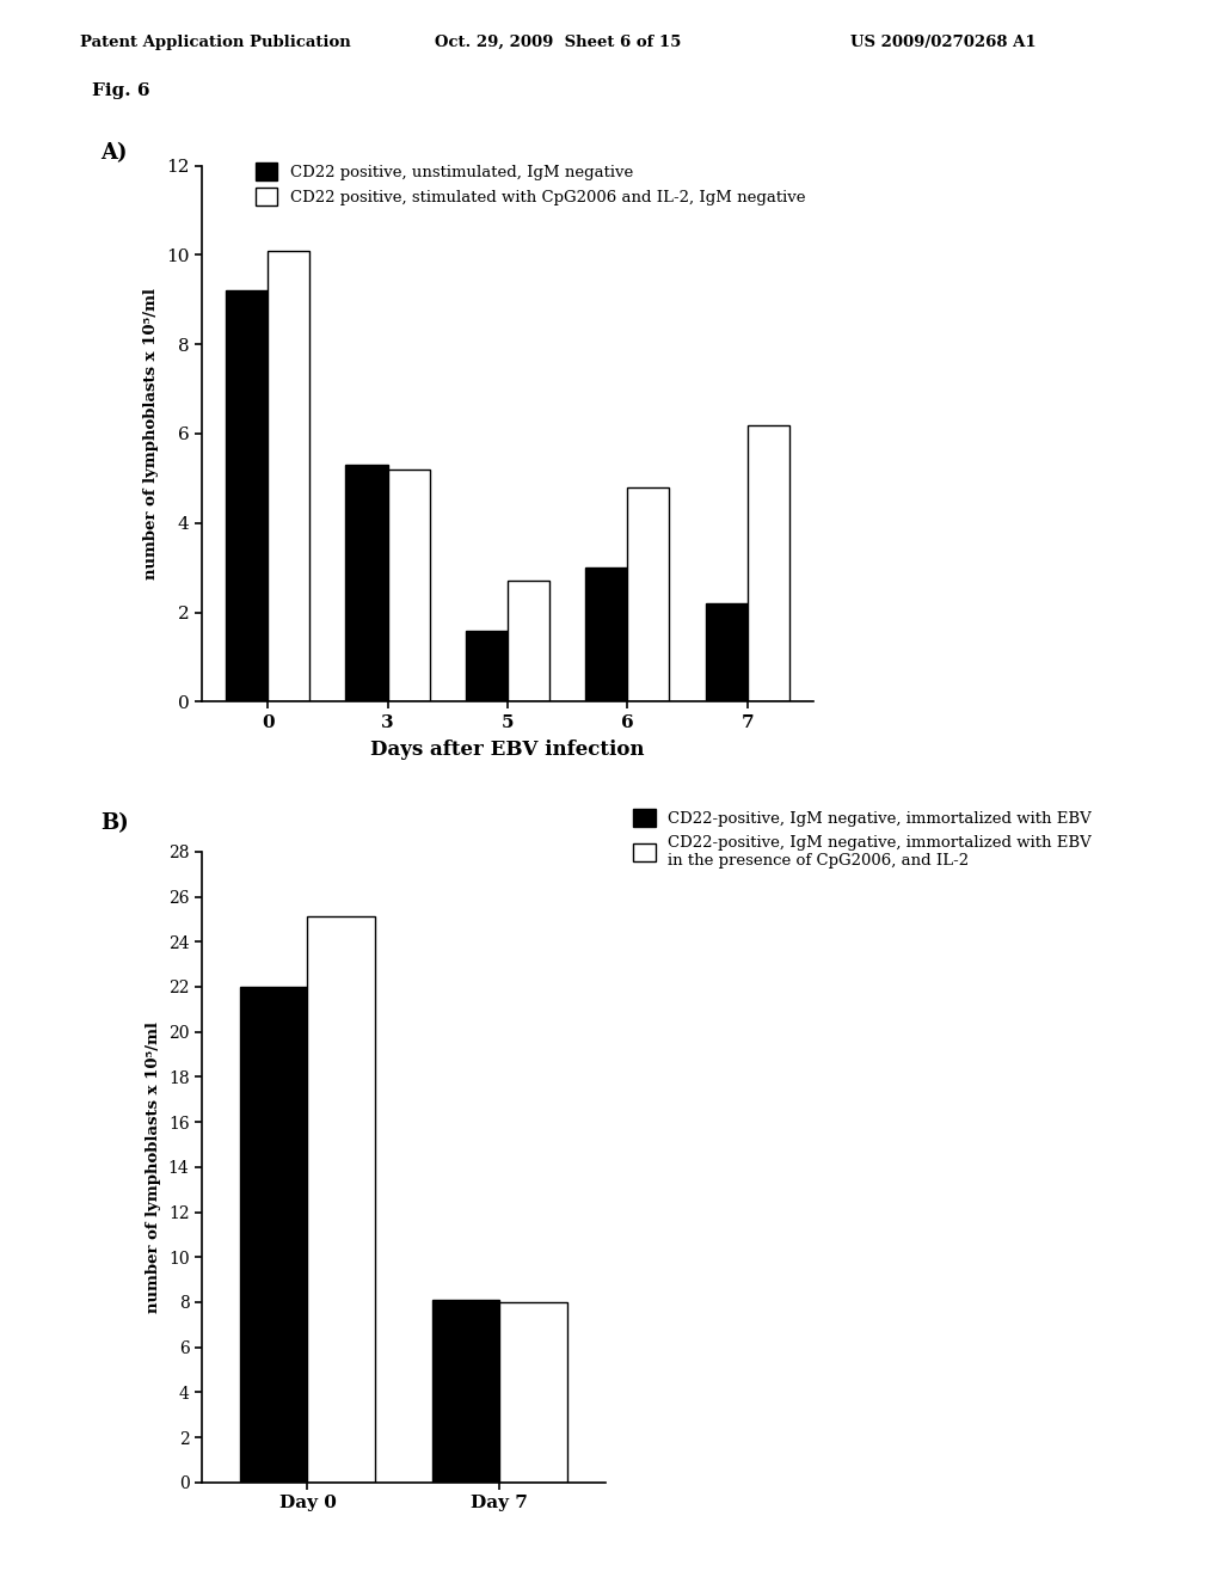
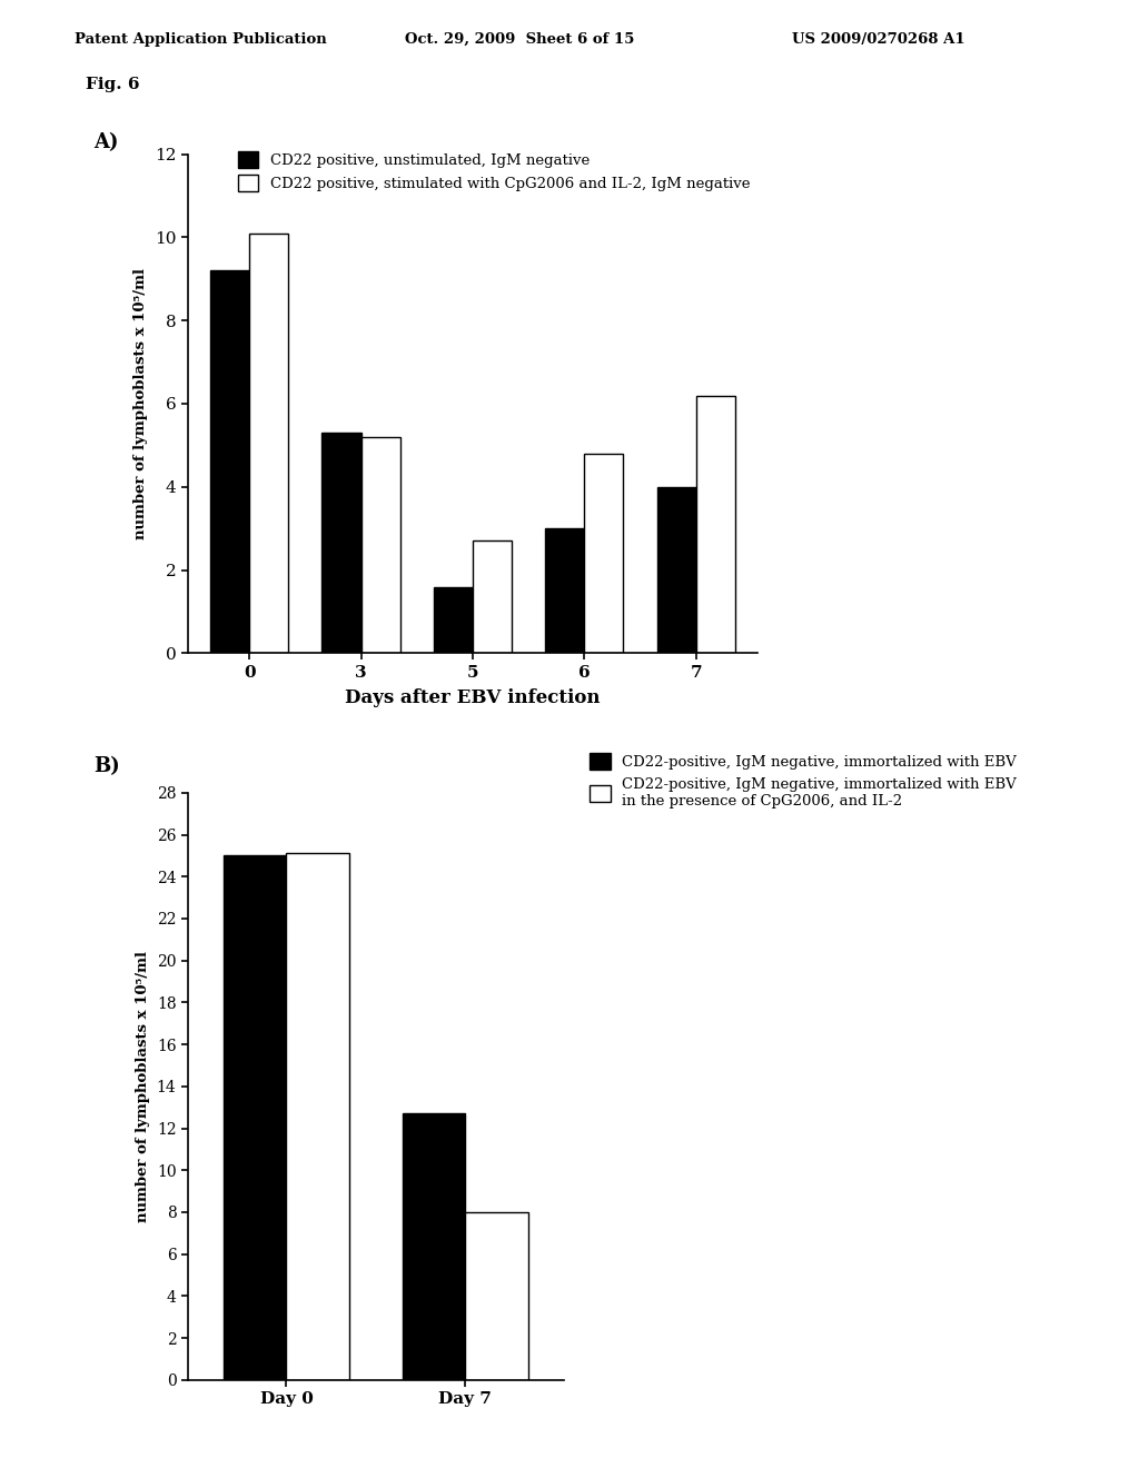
CD22 positive, unstimulated, IgM negative/7: 2.2 -> 4.0
CD22-positive, IgM negative, immortalized with EBV/Day 0: 22.0 -> 25.0
CD22-positive, IgM negative, immortalized with EBV/Day 7: 8.1 -> 12.7
